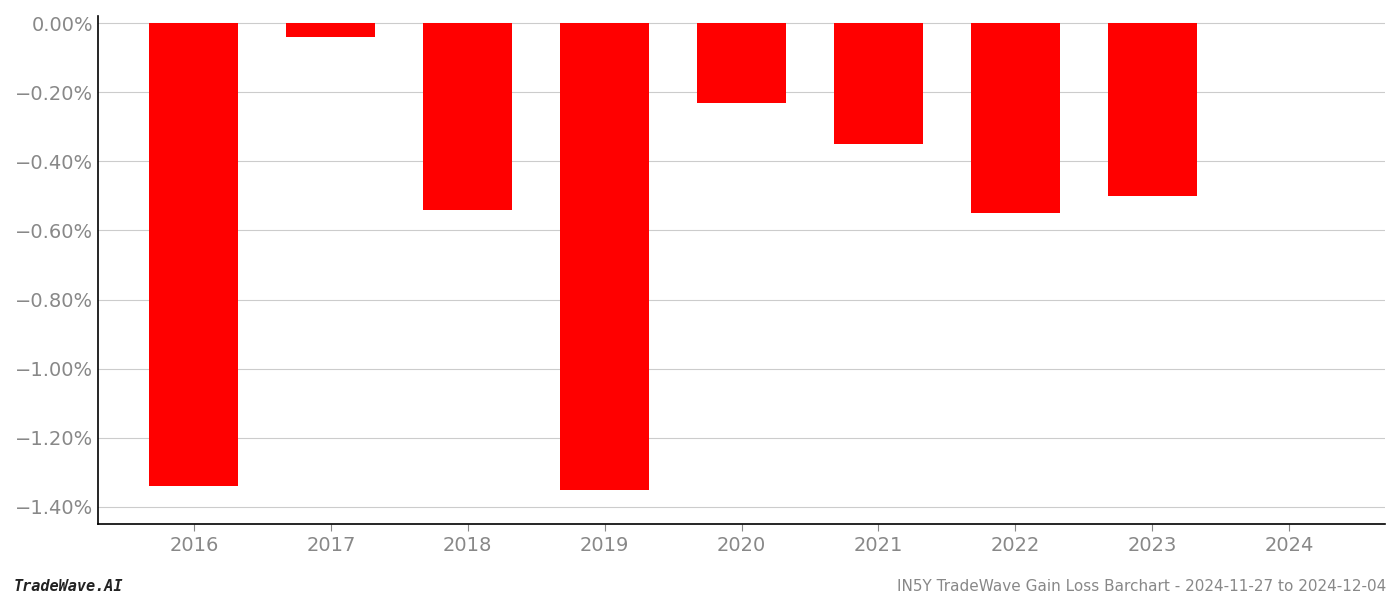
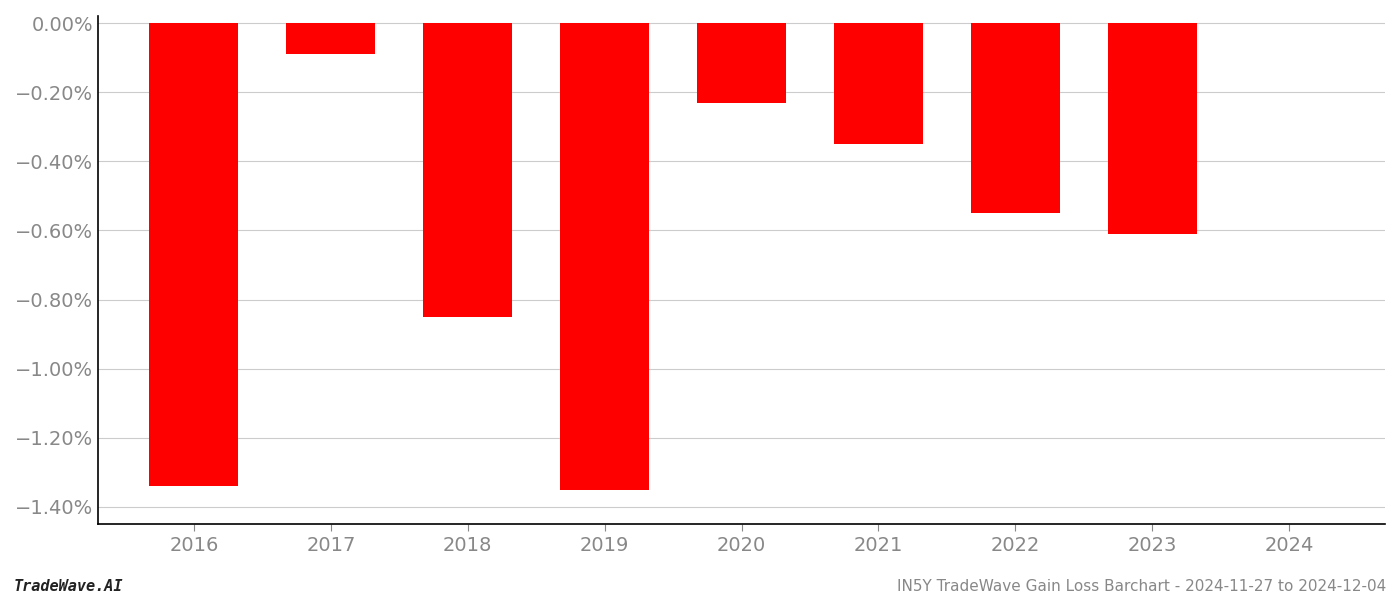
2017: -0.04% -> -0.09%
2018: -0.54% -> -0.85%
2023: -0.50% -> -0.61%
